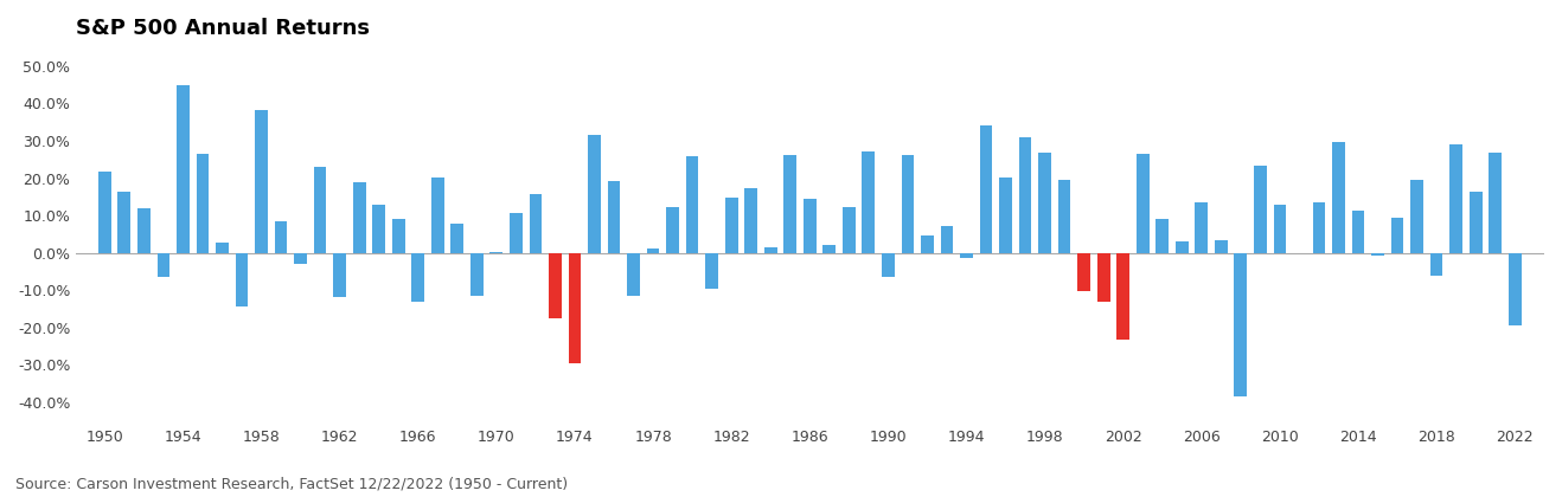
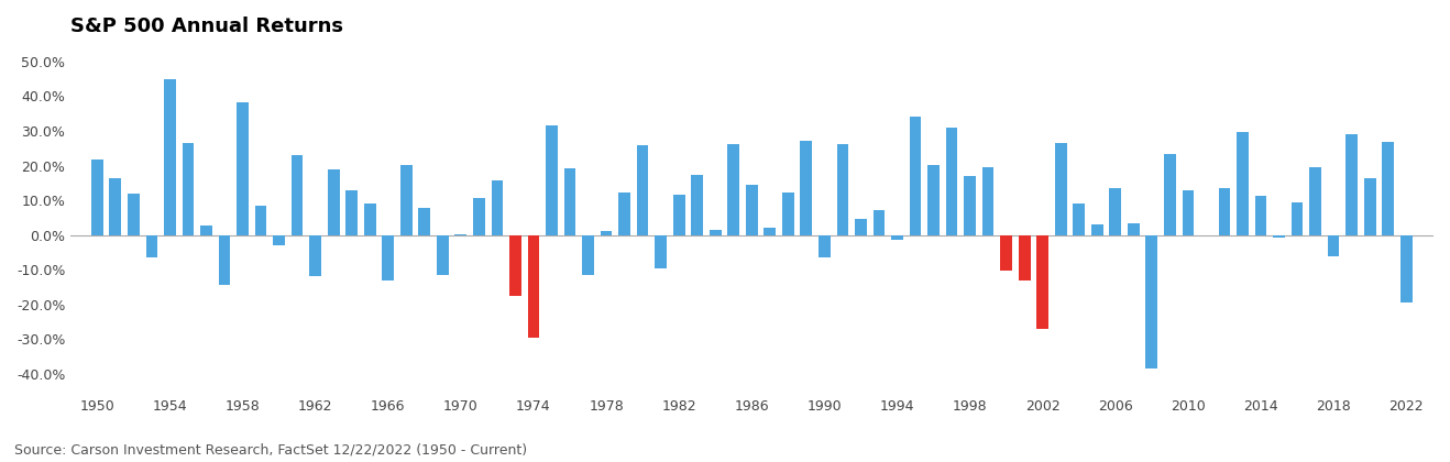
1982: 14.8% -> 11.5%
1998: 26.7% -> 17.0%
2002: -23.4% -> -27.0%
